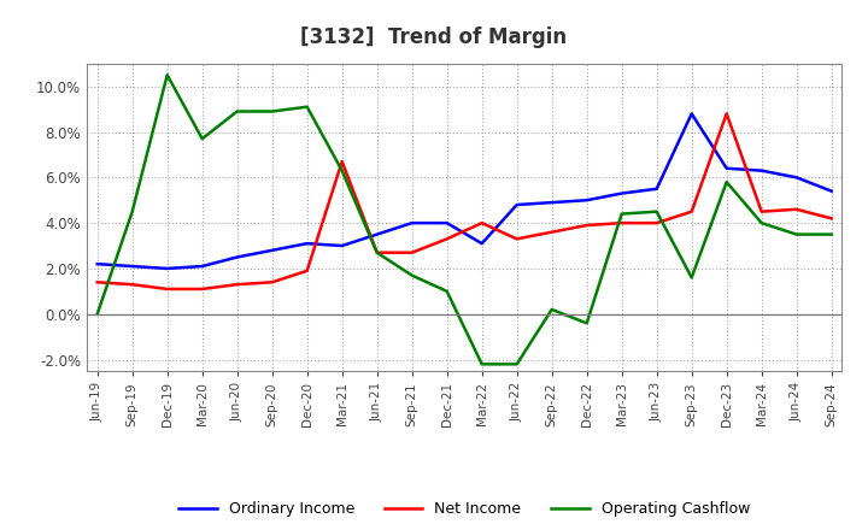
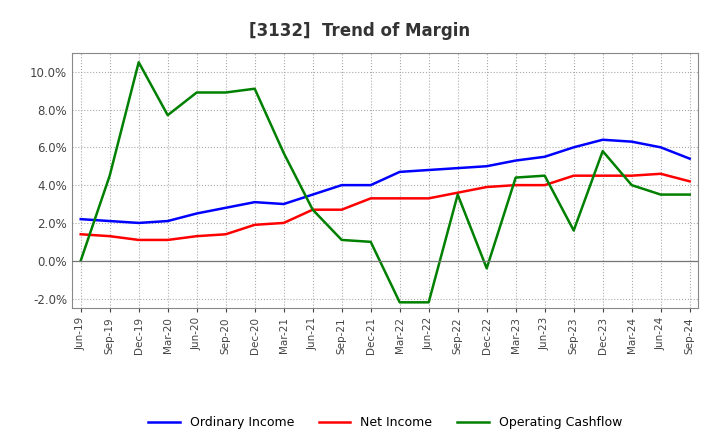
Net Income/Mar-21: 6.7% -> 2.0%
Operating Cashflow/Mar-21: 6.3% -> 5.7%
Operating Cashflow/Sep-21: 1.7% -> 1.1%
Ordinary Income/Mar-22: 3.1% -> 4.7%
Net Income/Mar-22: 4.0% -> 3.3%
Operating Cashflow/Sep-22: 0.2% -> 3.5%
Ordinary Income/Sep-23: 8.8% -> 6.0%
Net Income/Dec-23: 8.8% -> 4.5%
